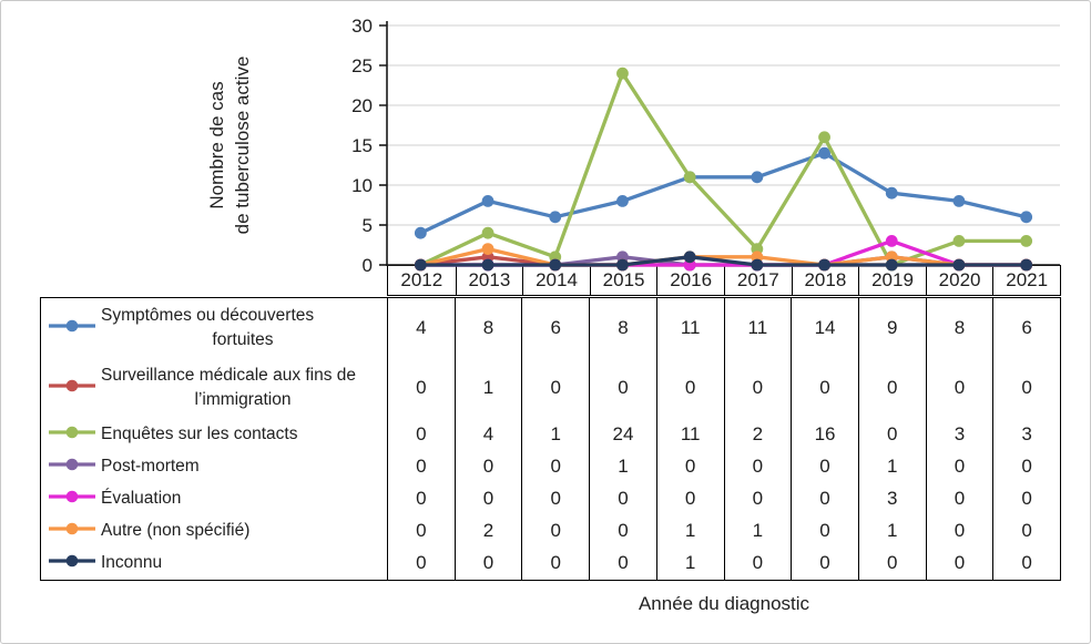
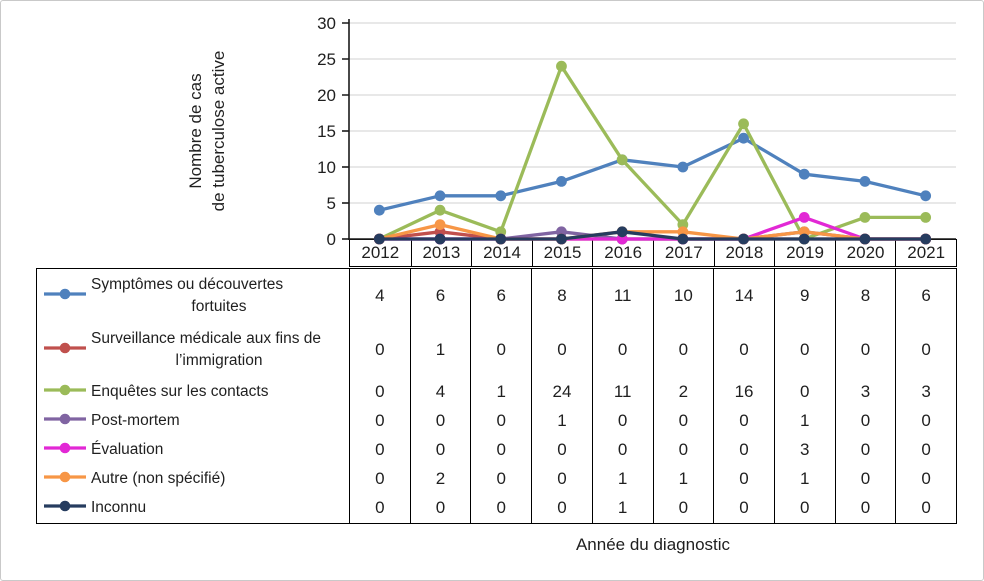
Symptômes ou découvertes fortuites/2013: 8 -> 6
Symptômes ou découvertes fortuites/2017: 11 -> 10
